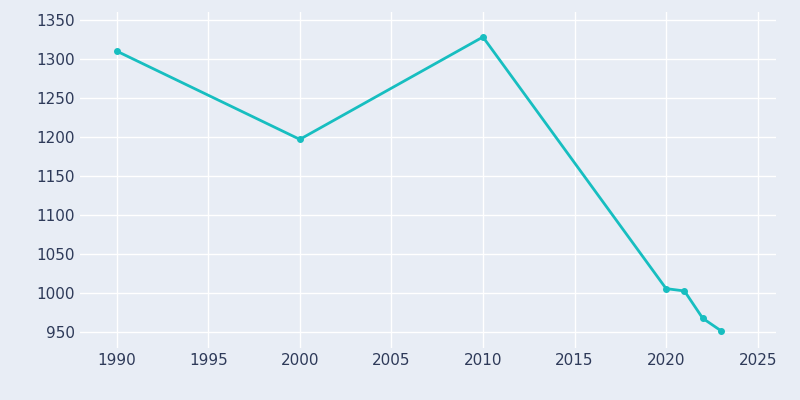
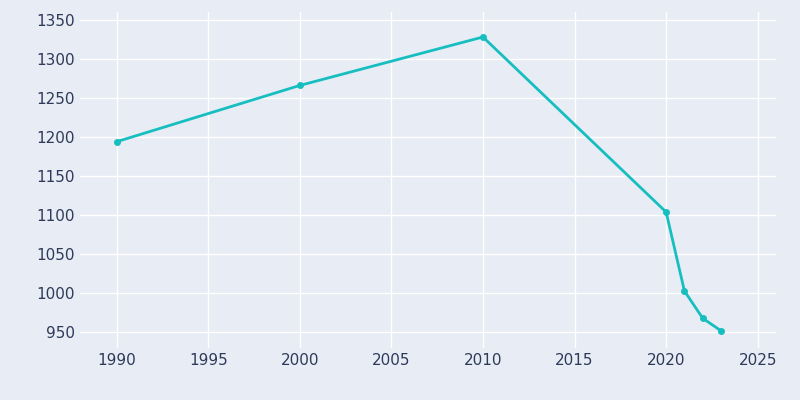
1990: 1310 -> 1194
2000: 1197 -> 1266
2020: 1006 -> 1104
